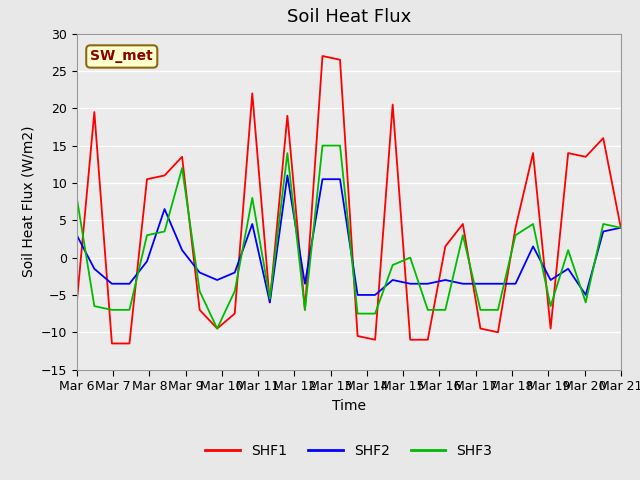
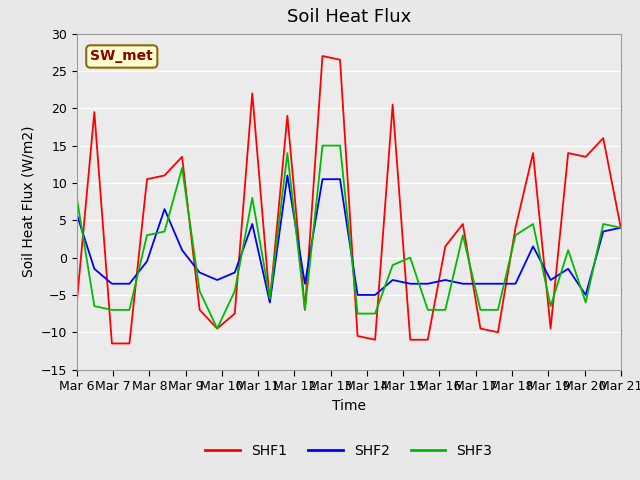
SHF2/Mar 6: 3.0 -> 5.8
